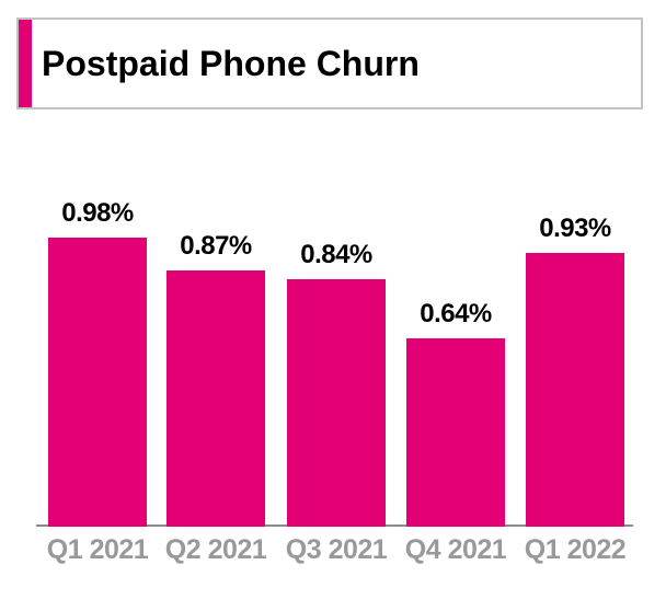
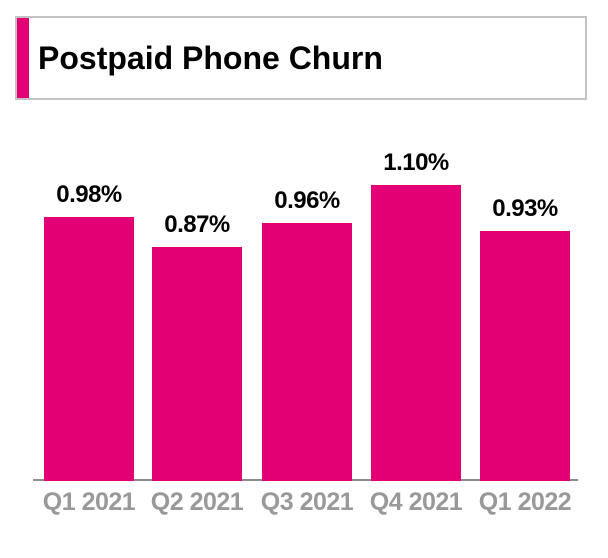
Q3 2021: 0.84% -> 0.96%
Q4 2021: 0.64% -> 1.10%
